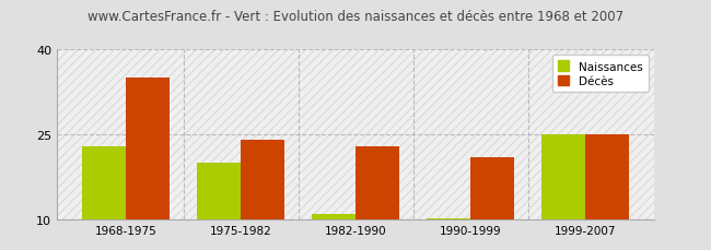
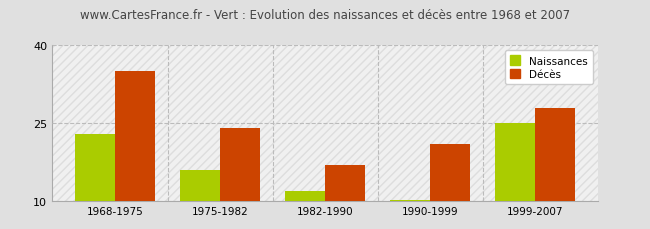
Naissances/1975-1982: 20.0 -> 16.0
Naissances/1982-1990: 11.0 -> 12.0
Décès/1982-1990: 23 -> 17
Décès/1999-2007: 25 -> 28
